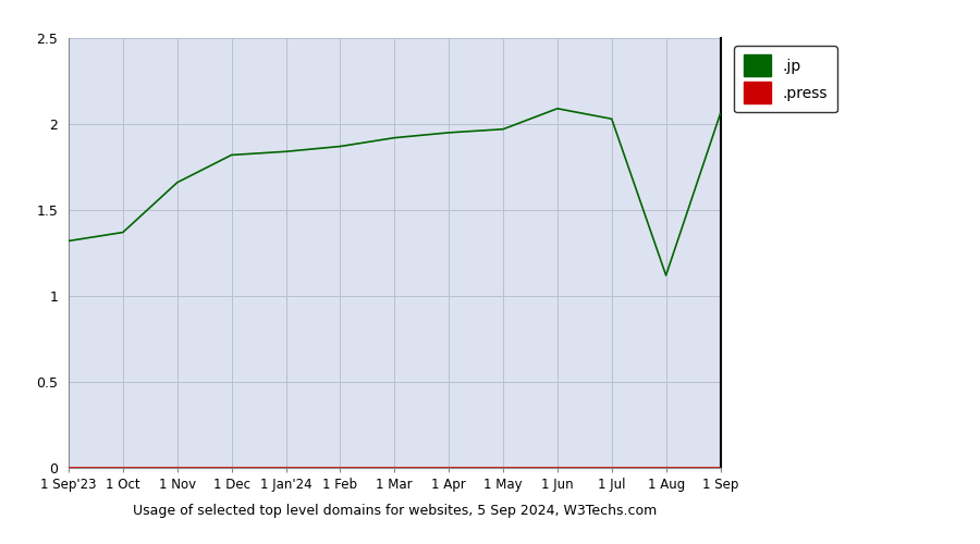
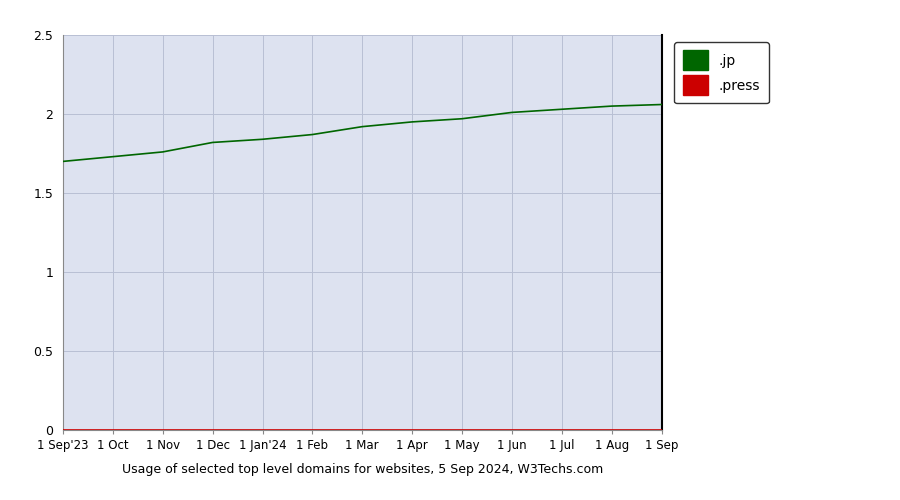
.jp/1 Sep'23: 1.32 -> 1.70
.jp/1 Oct: 1.37 -> 1.73
.jp/1 Nov: 1.66 -> 1.76
.jp/1 Jun: 2.09 -> 2.01
.jp/1 Aug: 1.12 -> 2.05
